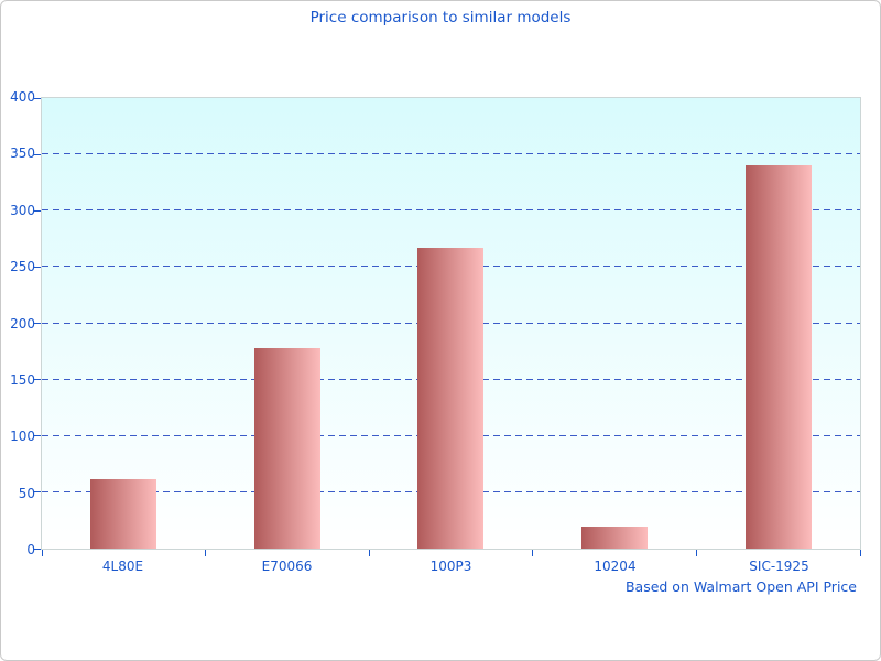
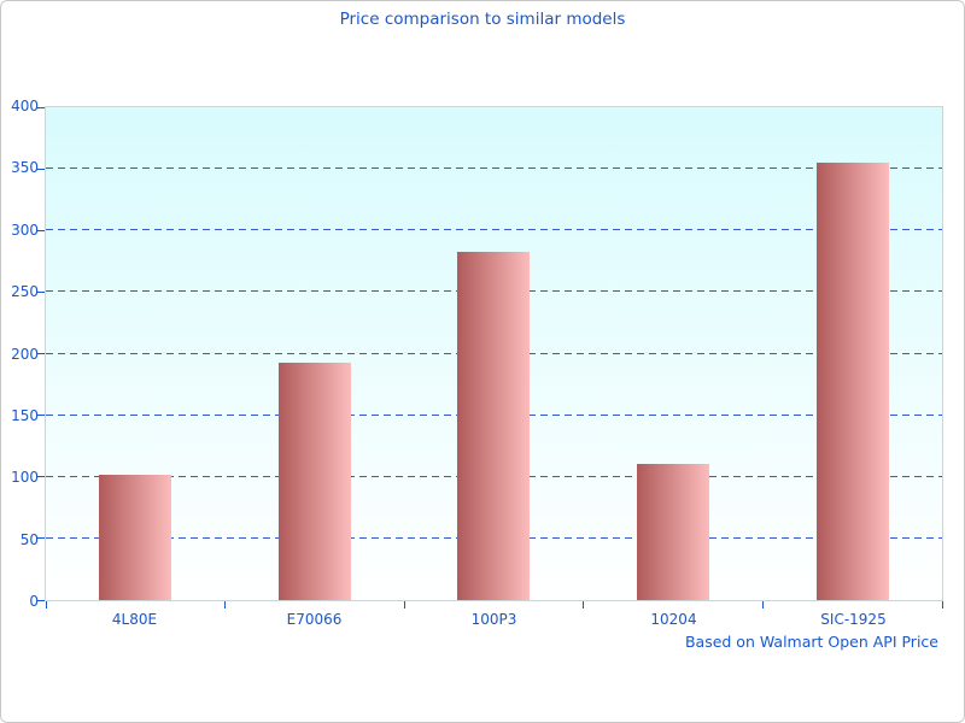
4L80E: 62 -> 102
E70066: 178 -> 193
100P3: 267 -> 283
10204: 20 -> 111
SIC-1925: 340 -> 355
